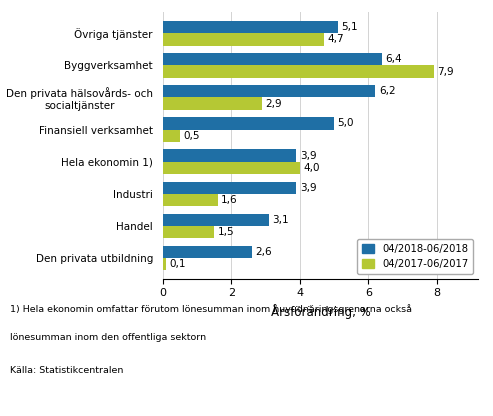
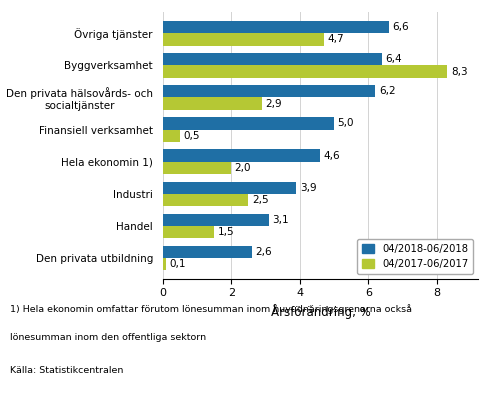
04/2018-06/2018/Övriga tjänster: 5,1 -> 6,6
04/2017-06/2017/Byggverksamhet: 7,9 -> 8,3
04/2018-06/2018/Hela ekonomin 1): 3,9 -> 4,6
04/2017-06/2017/Hela ekonomin 1): 4,0 -> 2,0
04/2017-06/2017/Industri: 1,6 -> 2,5
